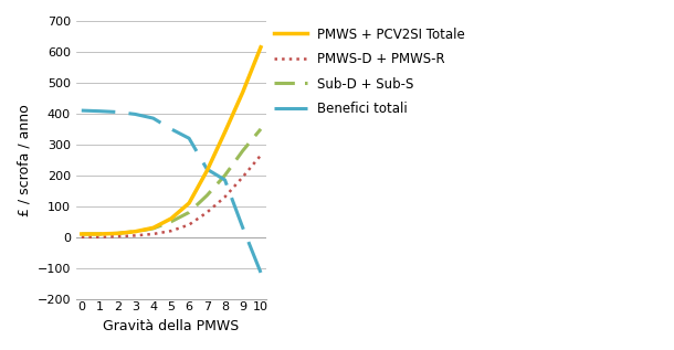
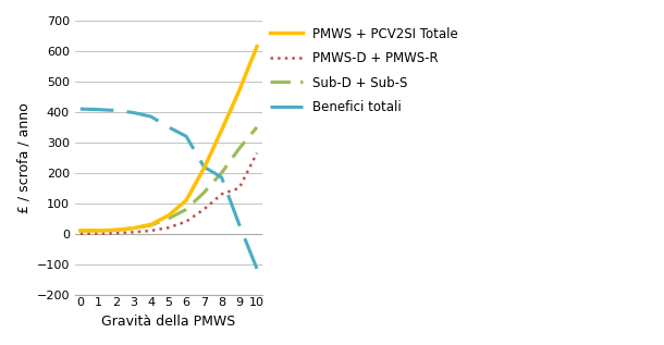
PMWS-D + PMWS-R/9: 195 -> 150
